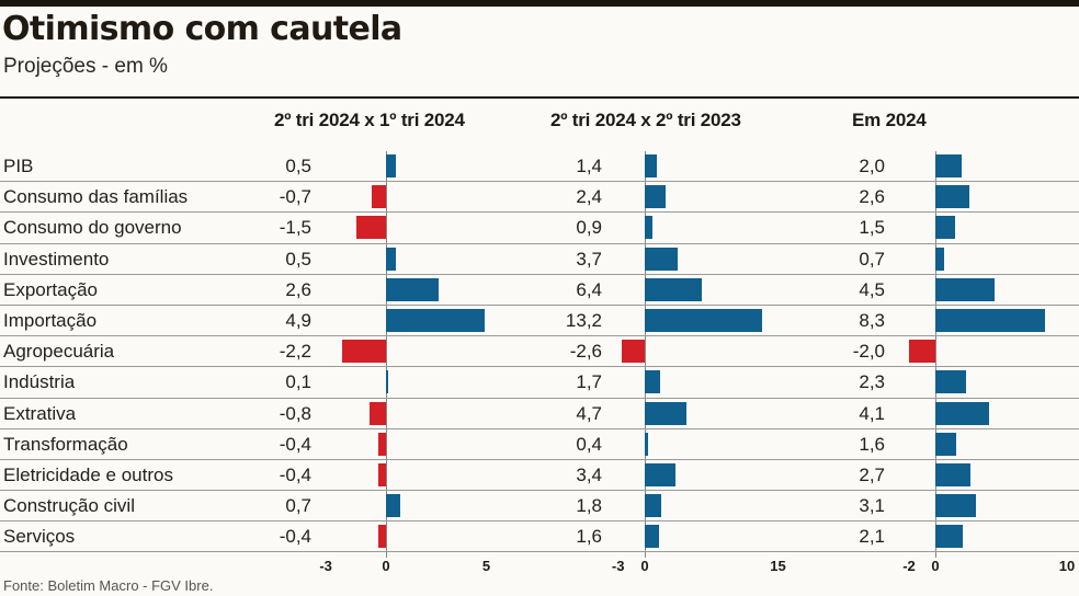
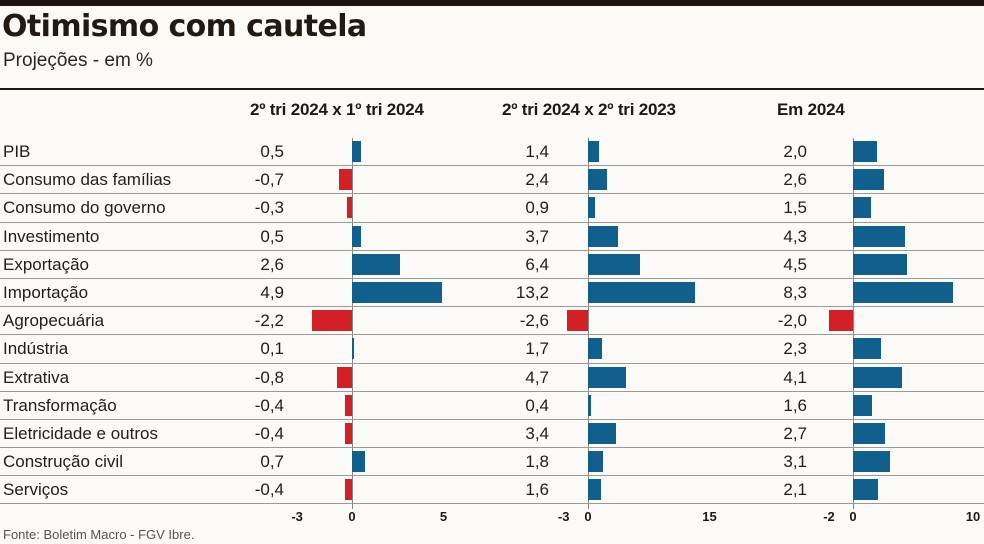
2º tri 2024 x 1º tri 2024/Consumo do governo: -1,5 -> -0,3
Em 2024/Investimento: 0,7 -> 4,3
